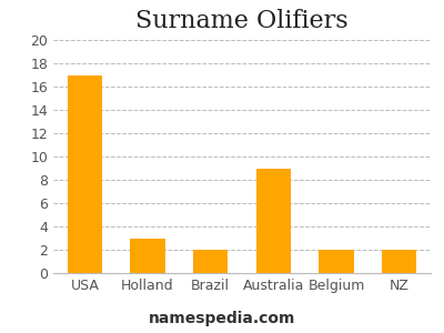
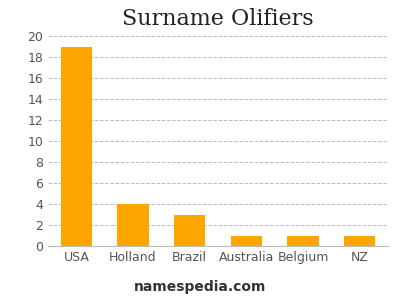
USA: 17 -> 19
Holland: 3 -> 4
Brazil: 2 -> 3
Australia: 9 -> 1
Belgium: 2 -> 1
NZ: 2 -> 1
